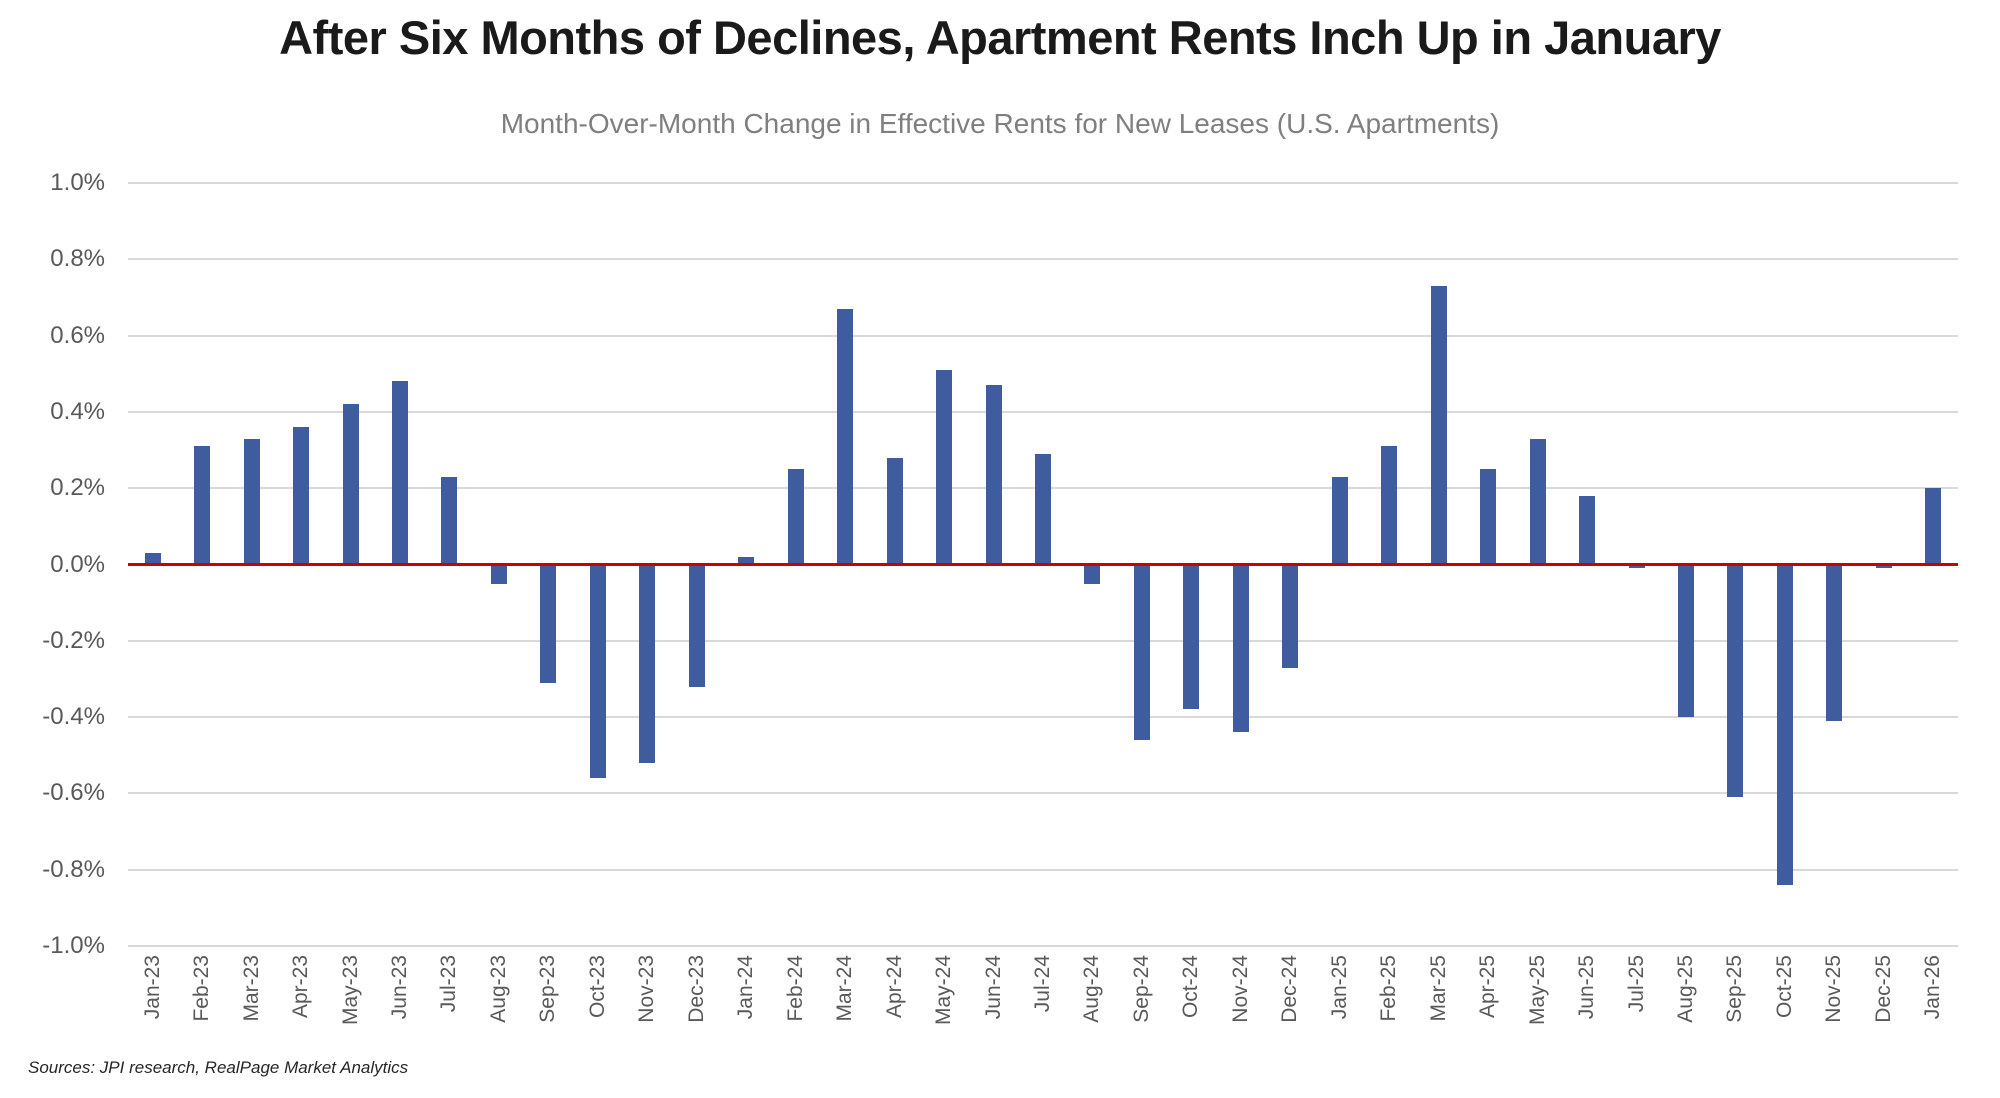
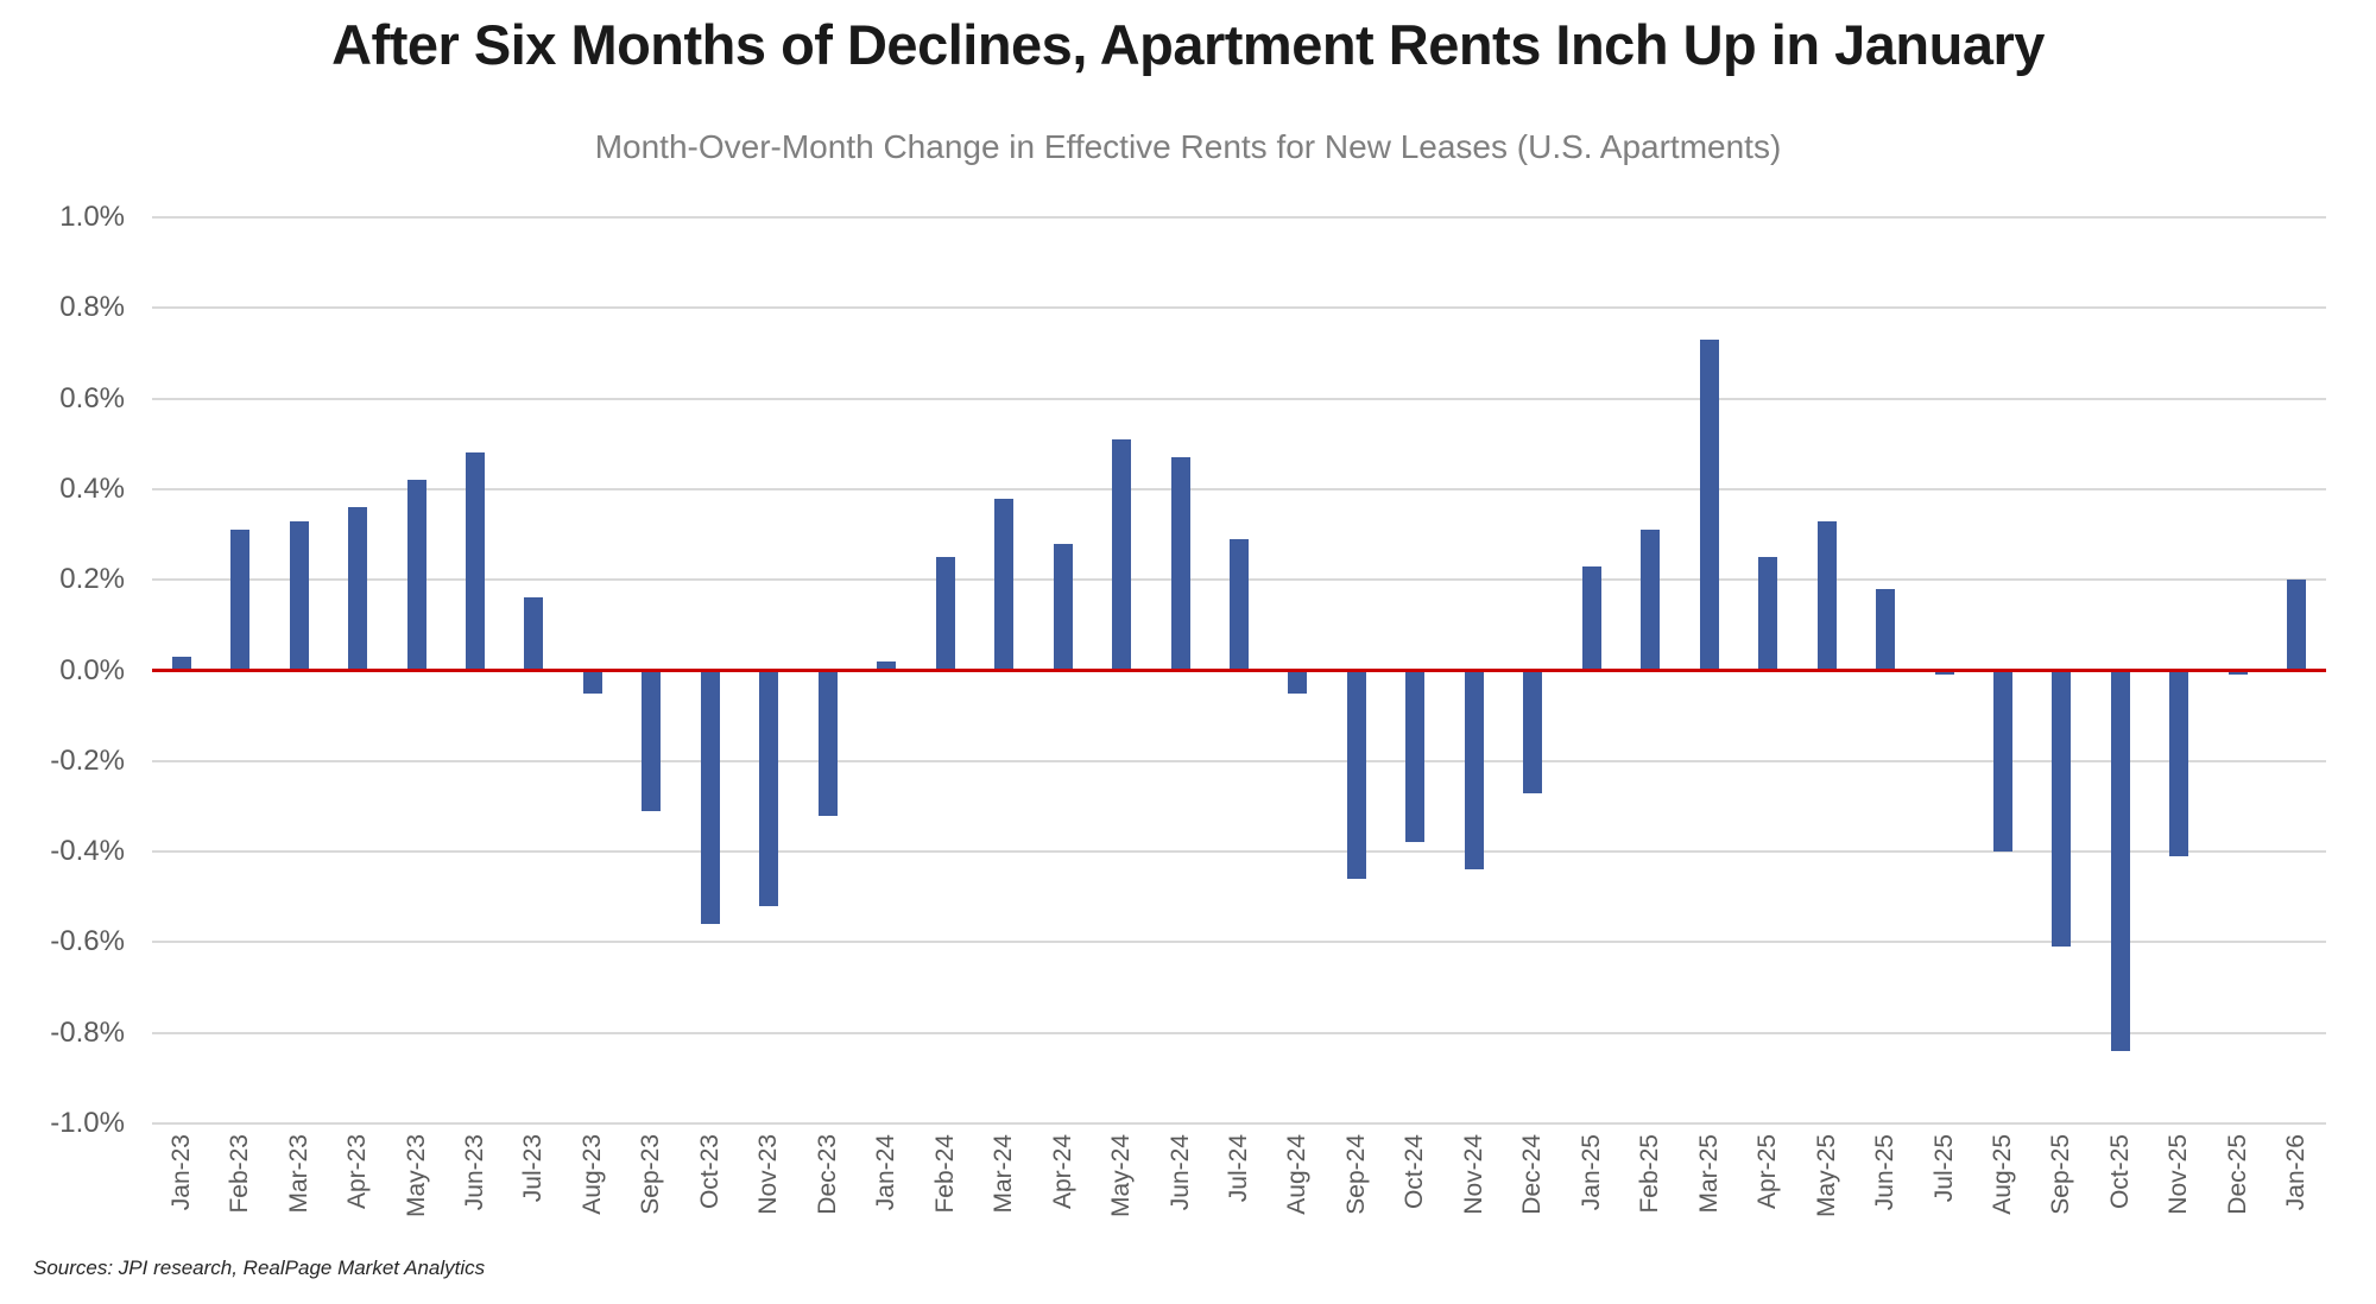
Jul-23: 0.23% -> 0.16%
Mar-24: 0.67% -> 0.38%
